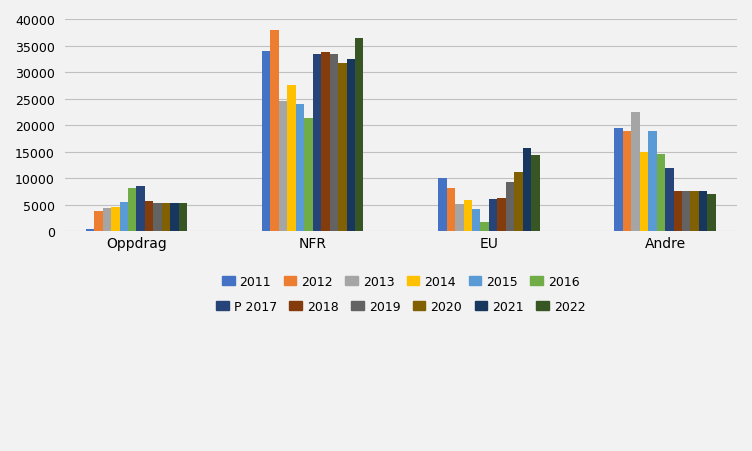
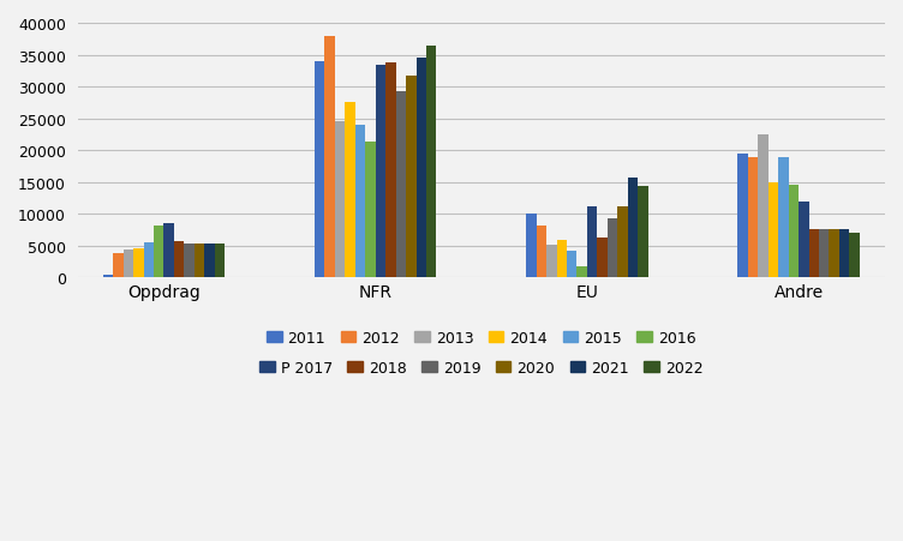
2019/NFR: 33500 -> 29200
2021/NFR: 32400 -> 34600
P 2017/EU: 6100 -> 11200
